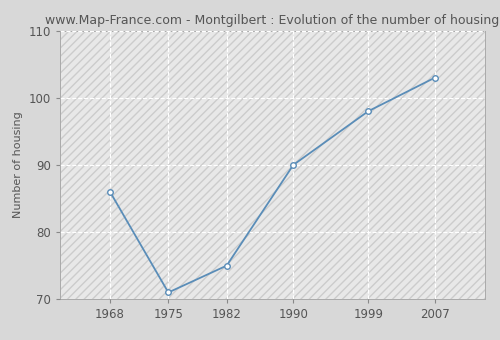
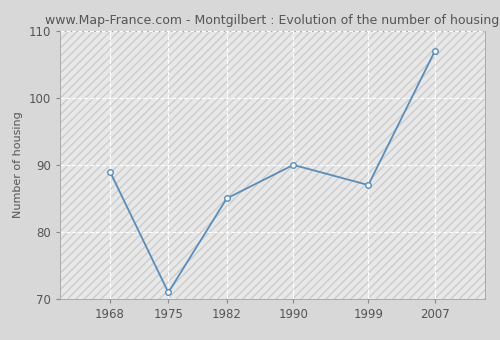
1968: 86 -> 89
1982: 75 -> 85
1999: 98 -> 87
2007: 103 -> 107
